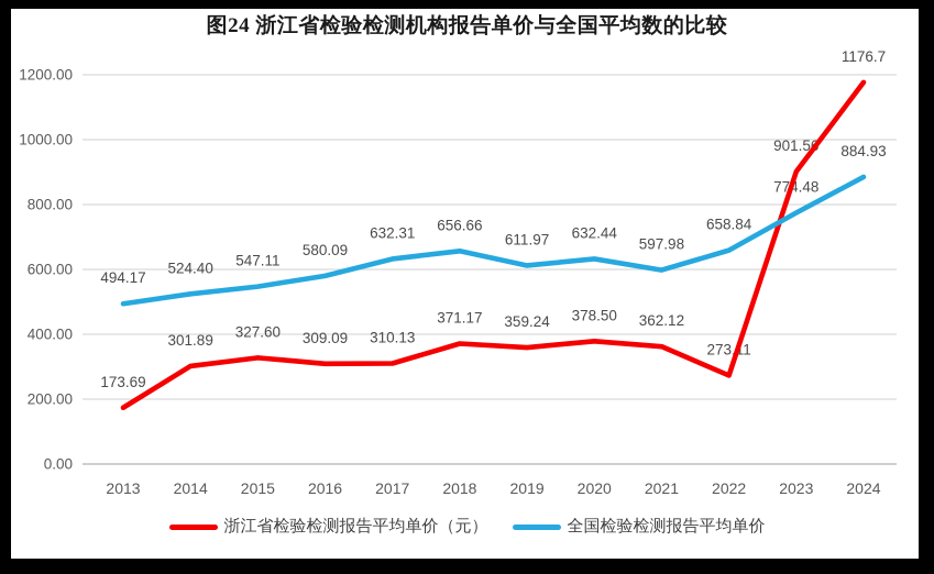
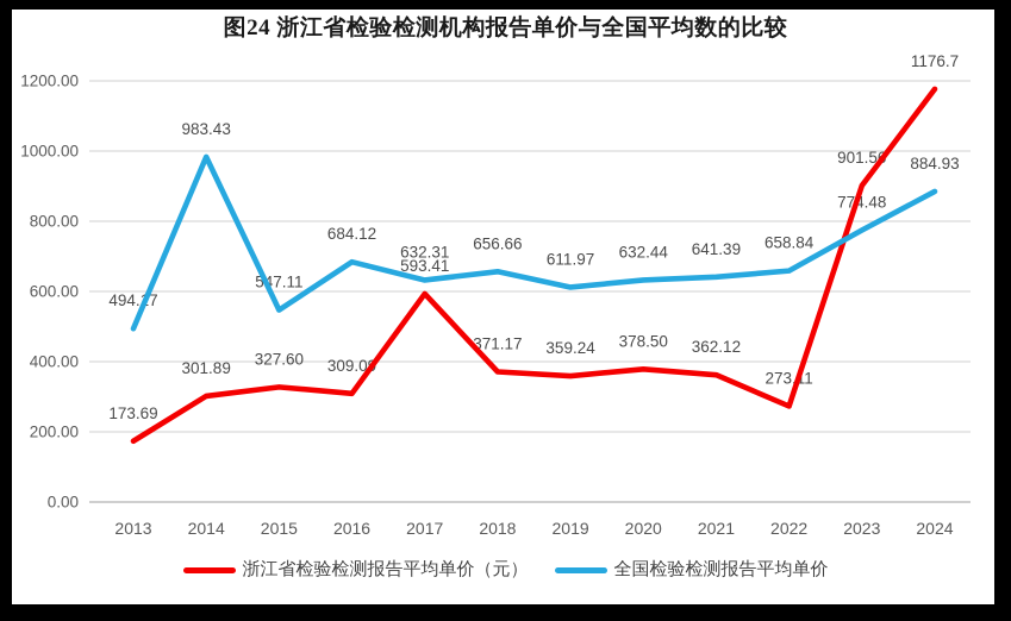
全国检验检测报告平均单价/2014: 524.40 -> 983.43
全国检验检测报告平均单价/2016: 580.09 -> 684.12
浙江省检验检测报告平均单价（元）/2017: 310.13 -> 593.41
全国检验检测报告平均单价/2021: 597.98 -> 641.39
